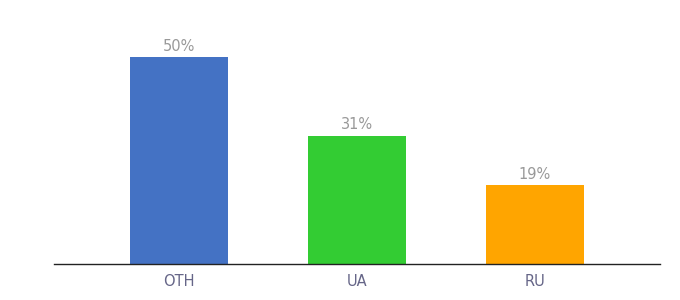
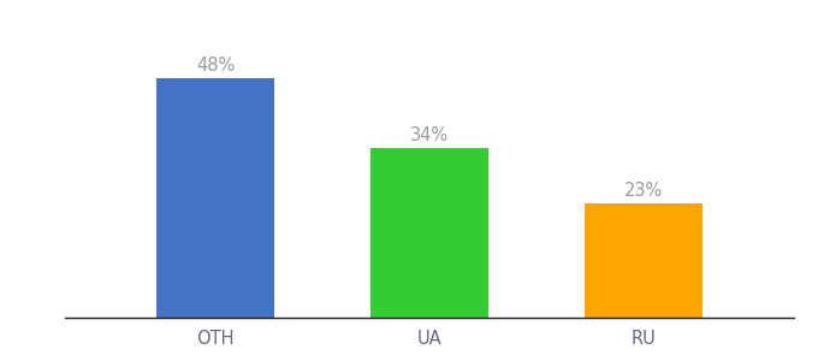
OTH: 50% -> 48%
UA: 31% -> 34%
RU: 19% -> 23%
